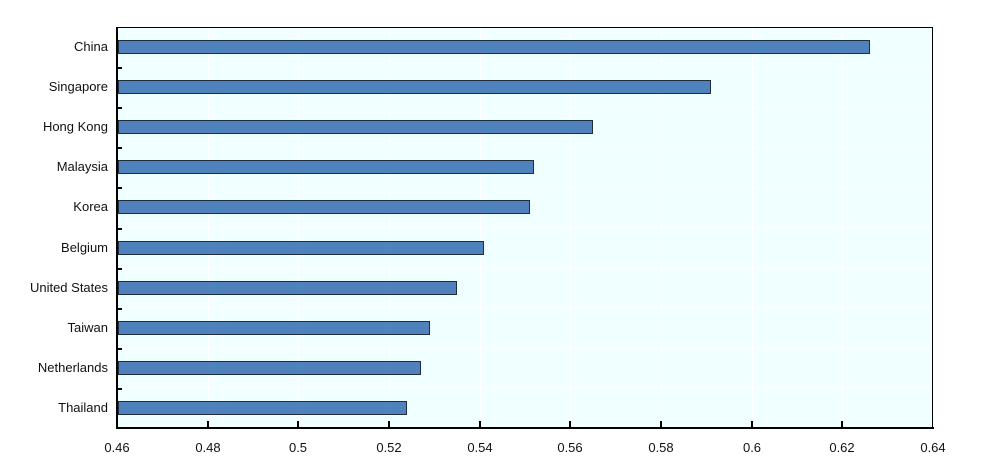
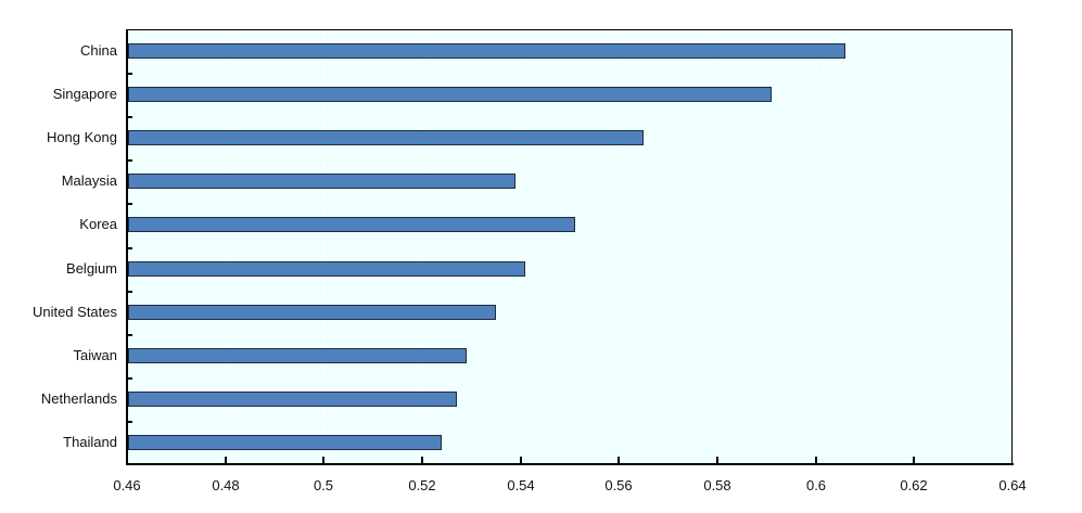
China: 0.626 -> 0.606
Malaysia: 0.552 -> 0.539
